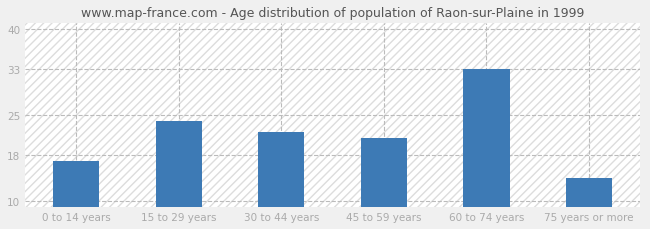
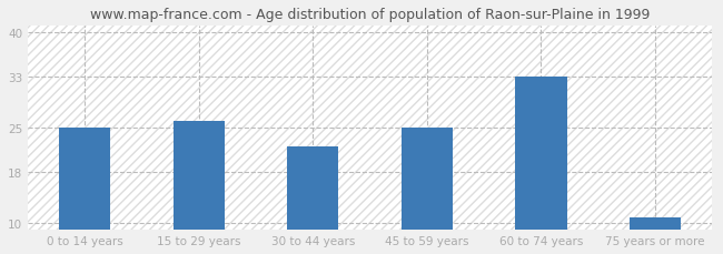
0 to 14 years: 17 -> 25
15 to 29 years: 24 -> 26
45 to 59 years: 21 -> 25
75 years or more: 14 -> 11
